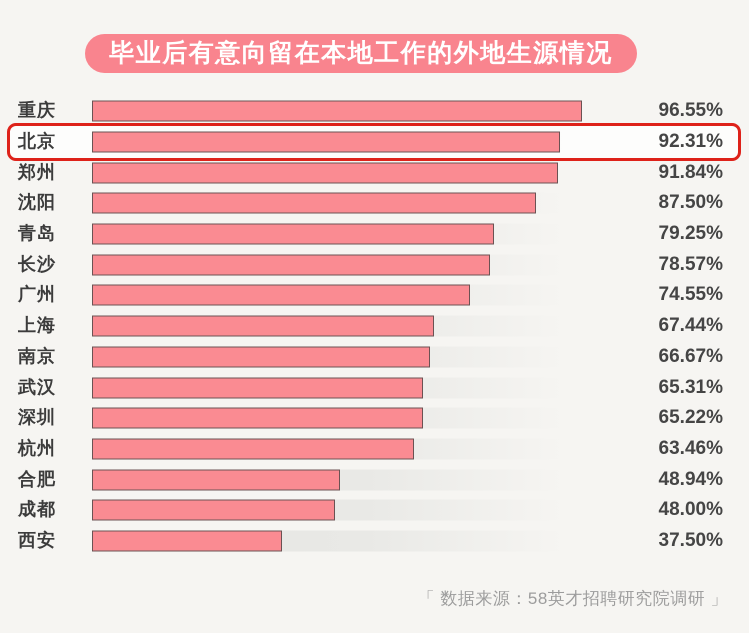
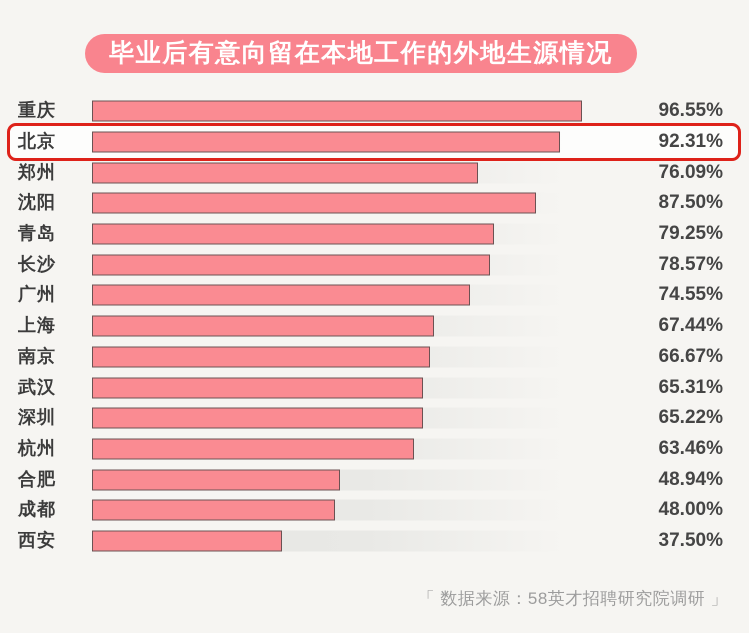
郑州: 91.84% -> 76.09%
